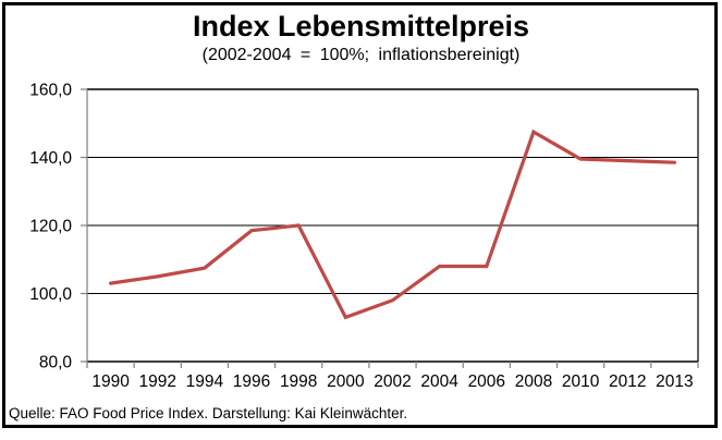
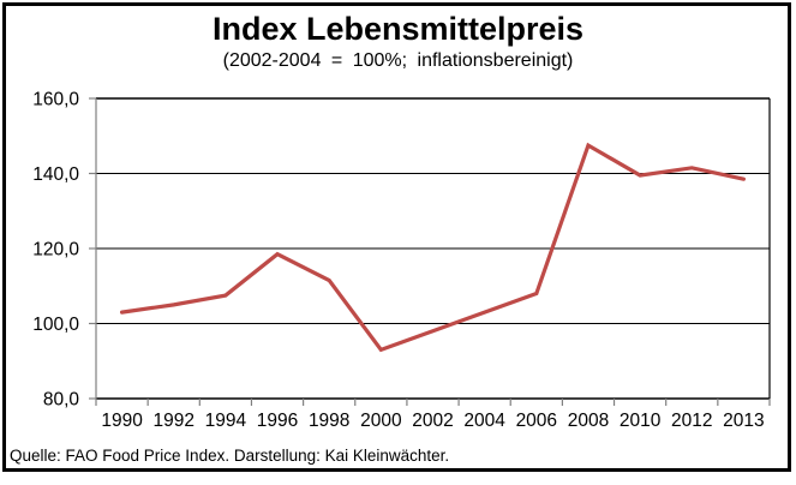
1998: 120 -> 112
2004: 108 -> 103
2012: 139 -> 142
